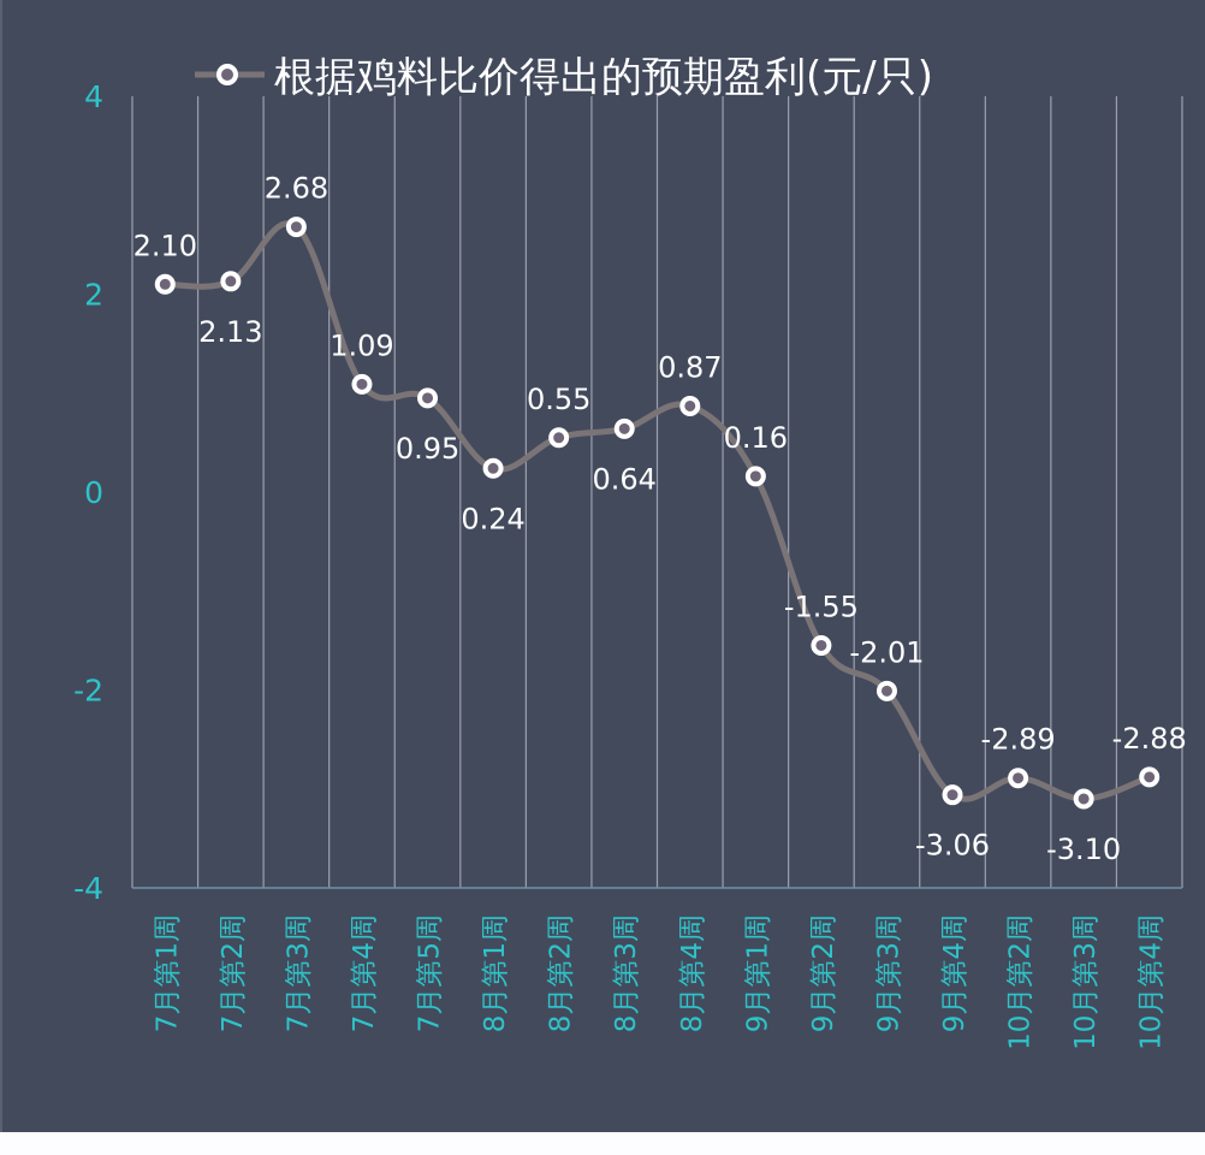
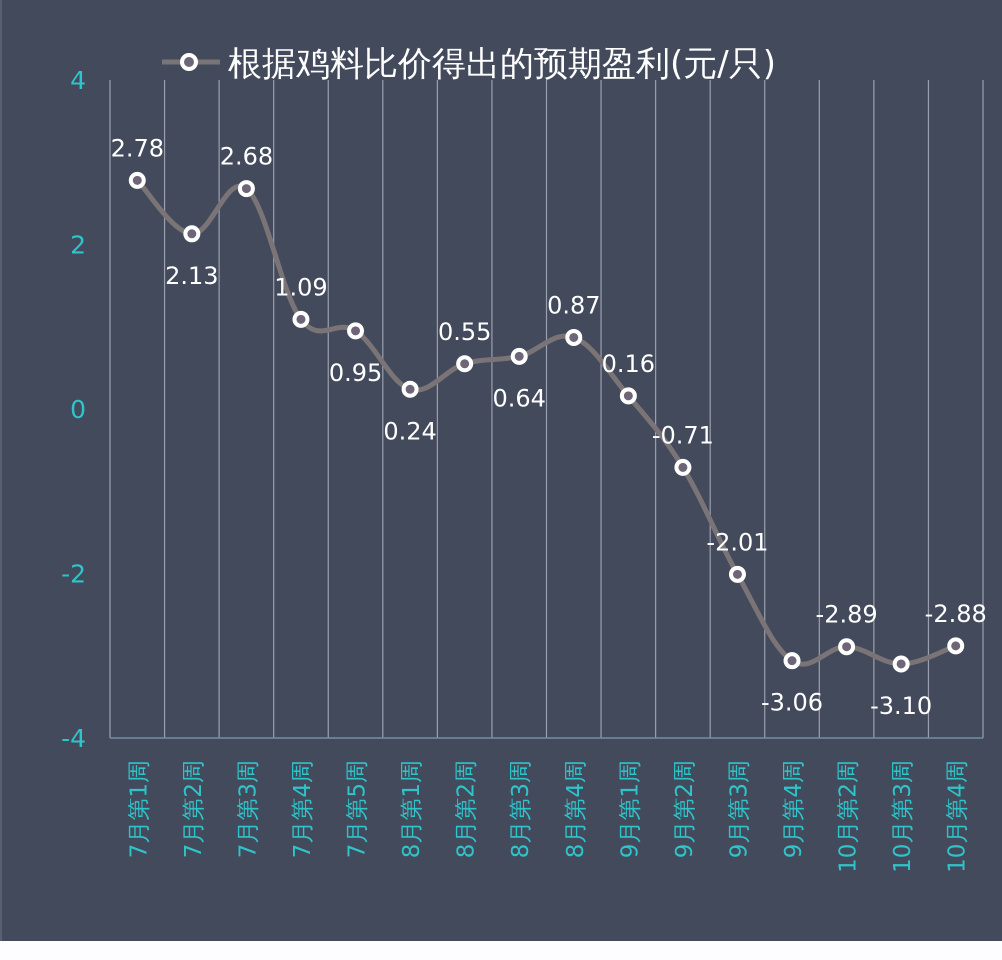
7月第1周: 2.10 -> 2.78
9月第2周: -1.55 -> -0.71
